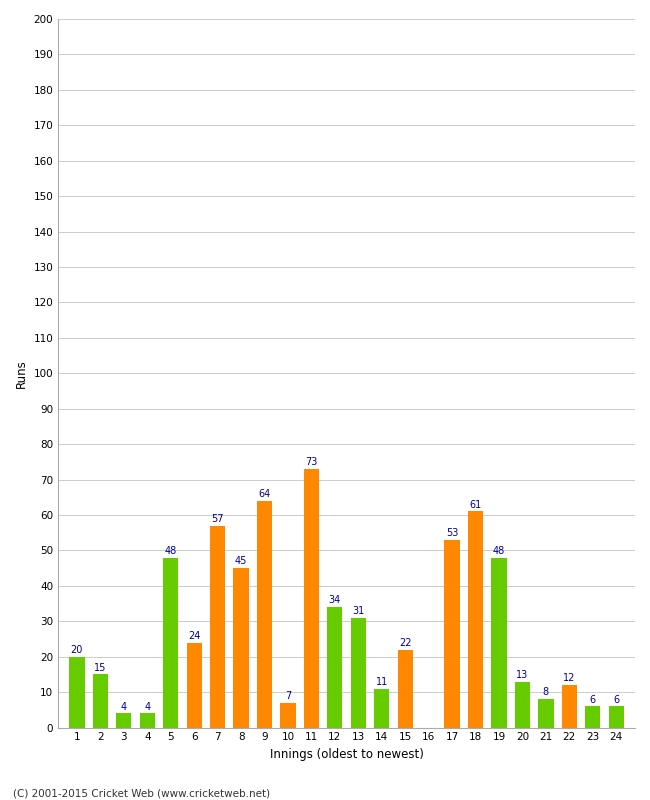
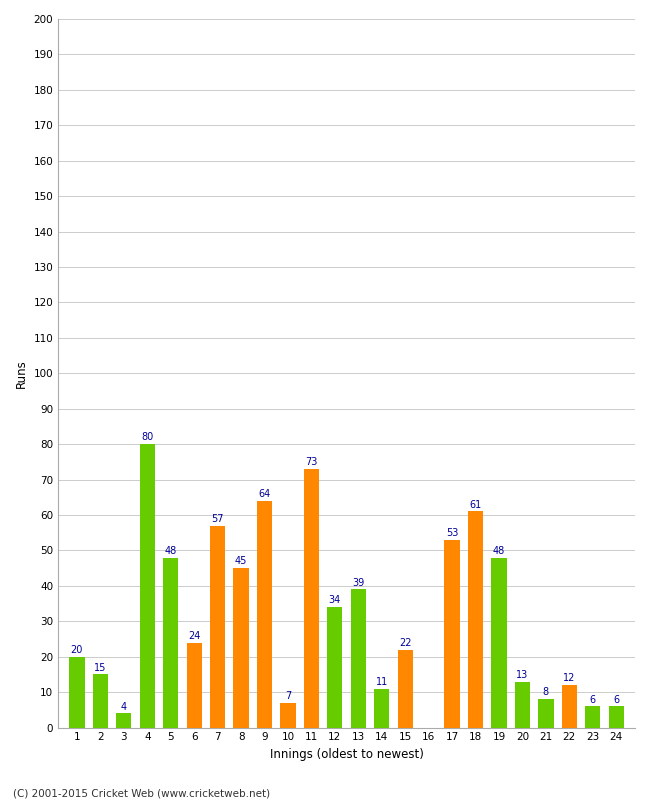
4: 4 -> 80
13: 31 -> 39
